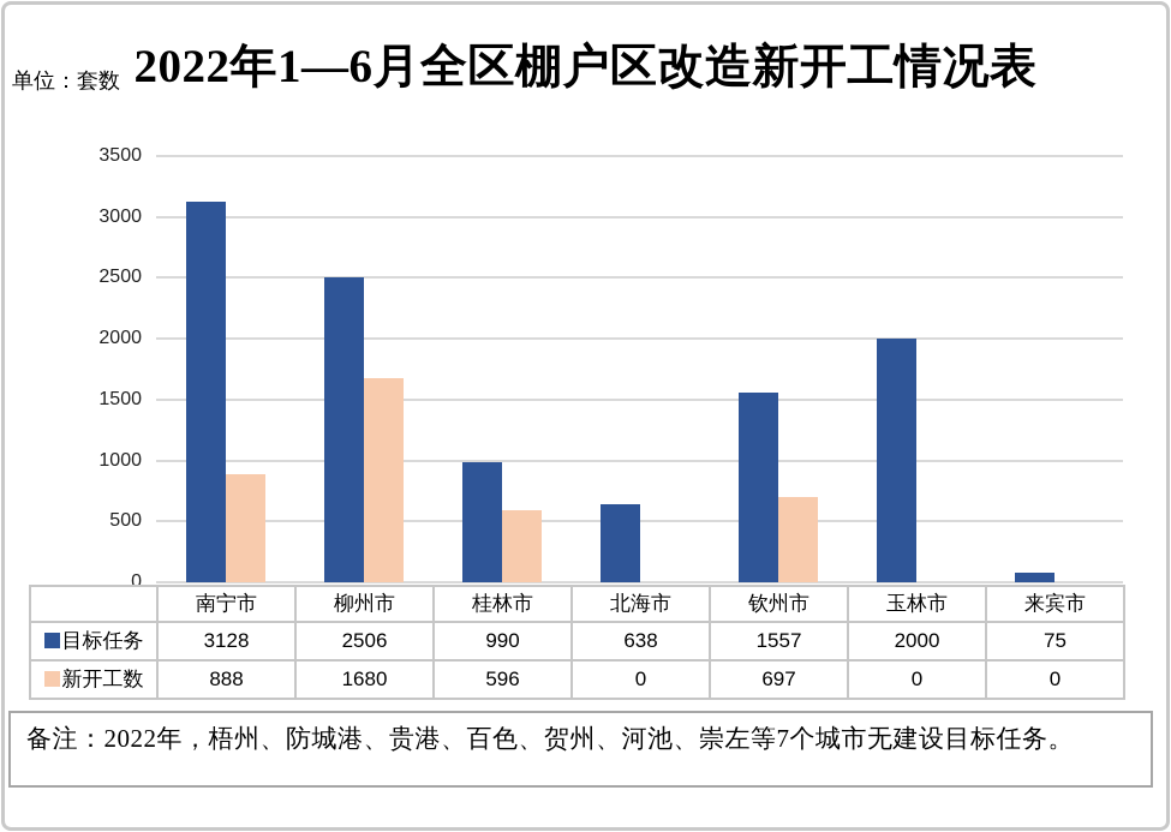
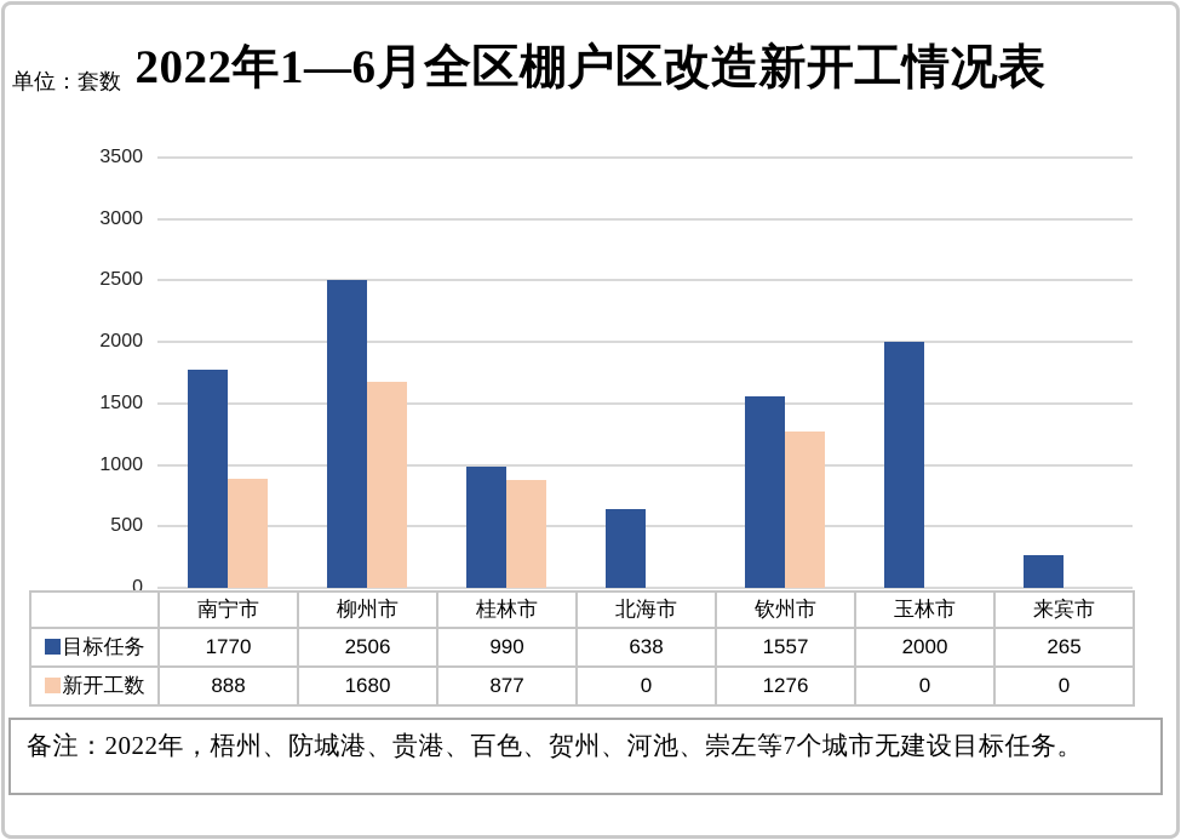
目标任务/南宁市: 3128 -> 1770
新开工数/桂林市: 596 -> 877
新开工数/钦州市: 697 -> 1276
目标任务/来宾市: 75 -> 265
